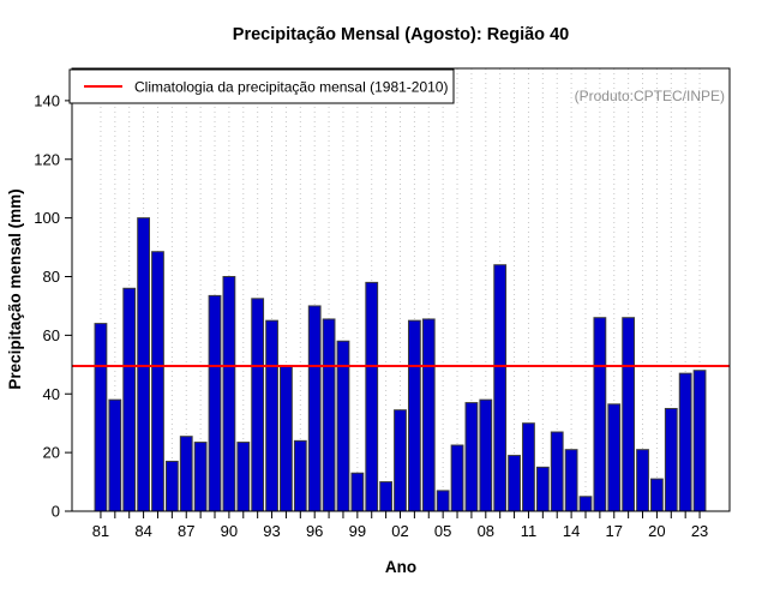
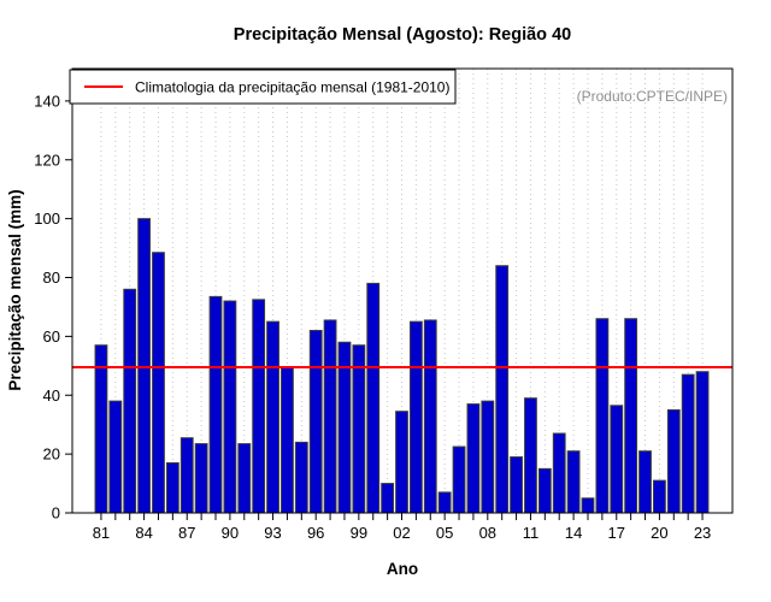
81: 64 -> 57
90: 80 -> 72
96: 70 -> 62
99: 13 -> 57
11: 30 -> 39
